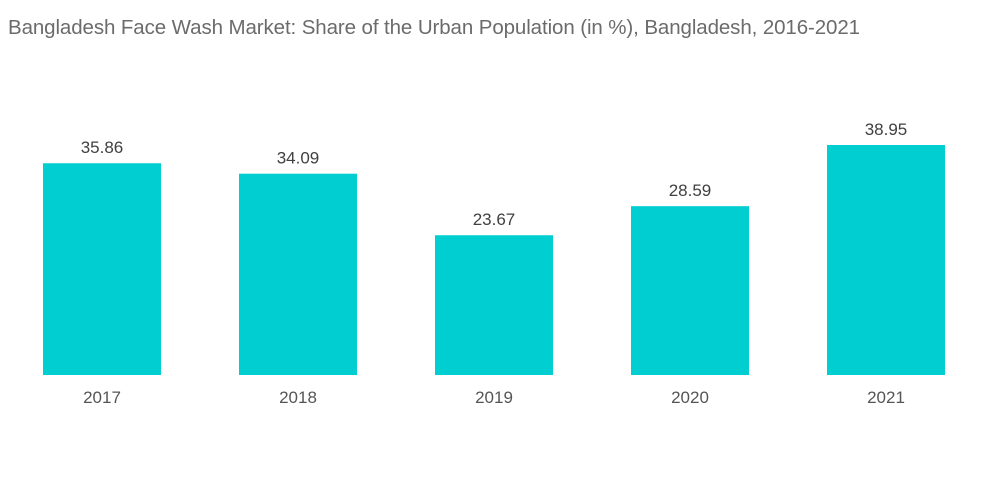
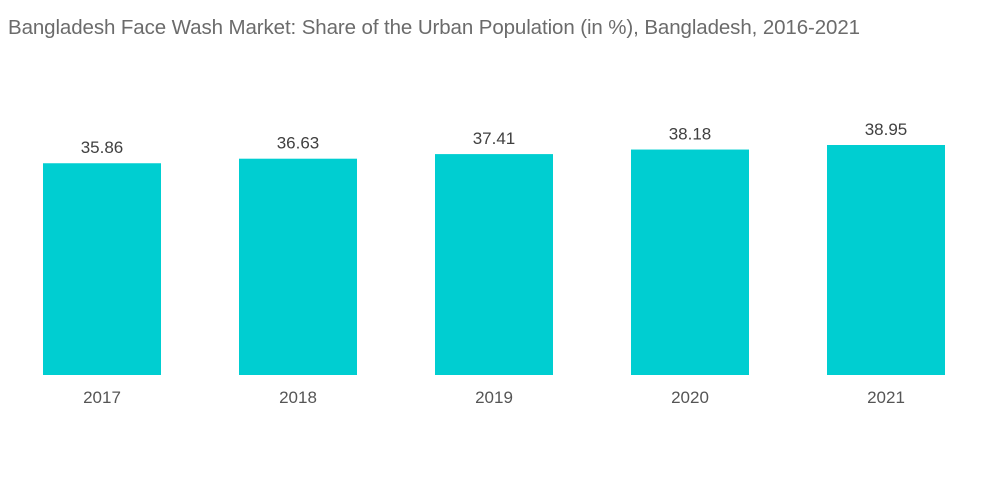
2018: 34.09 -> 36.63
2019: 23.67 -> 37.41
2020: 28.59 -> 38.18
